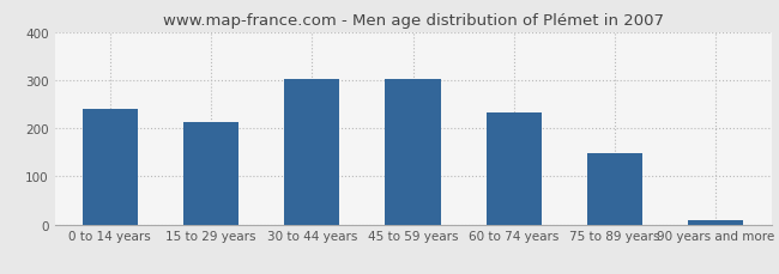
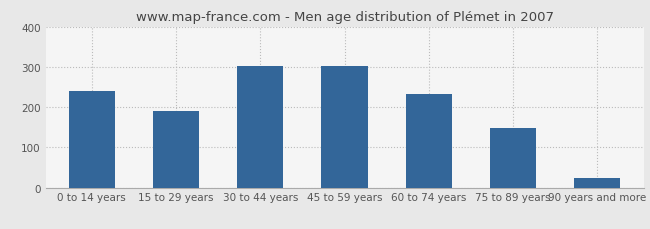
15 to 29 years: 213 -> 190
90 years and more: 8 -> 25
